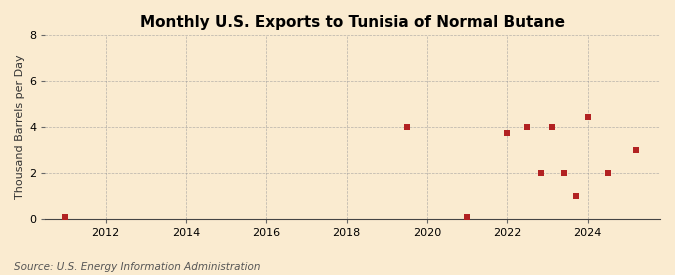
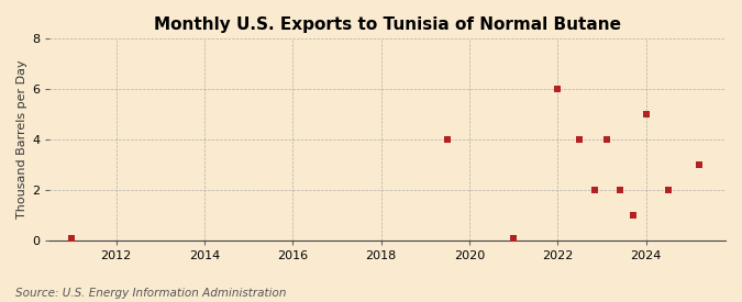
2022: 3.75 -> 6.00
2024: 4.45 -> 5.00
